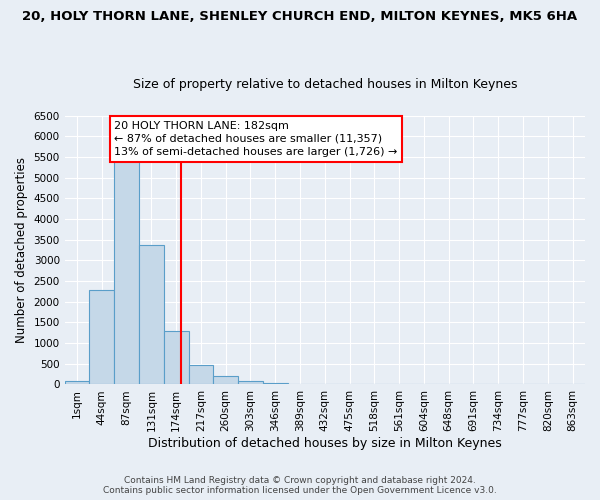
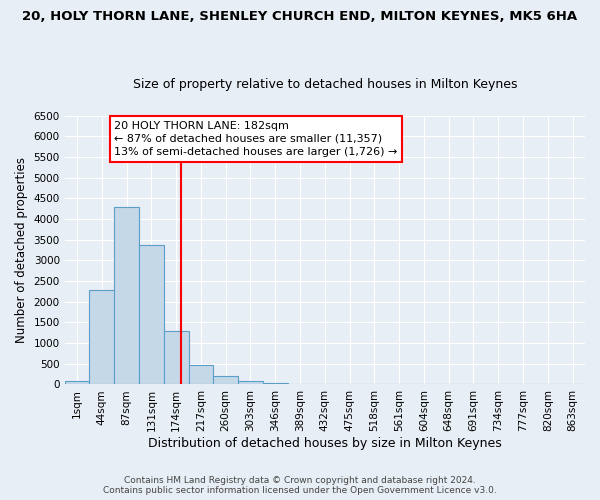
87sqm: 5420 -> 4300
